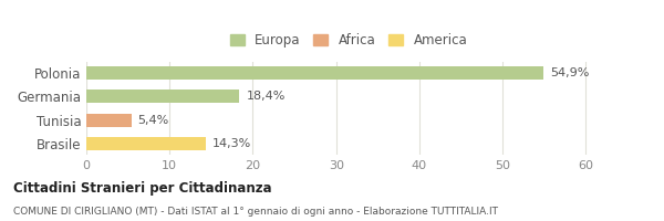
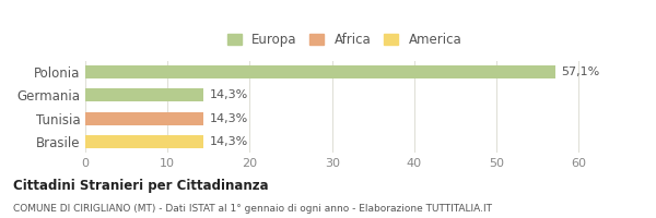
Polonia: 54,9% -> 57,1%
Germania: 18,4% -> 14,3%
Tunisia: 5,4% -> 14,3%
